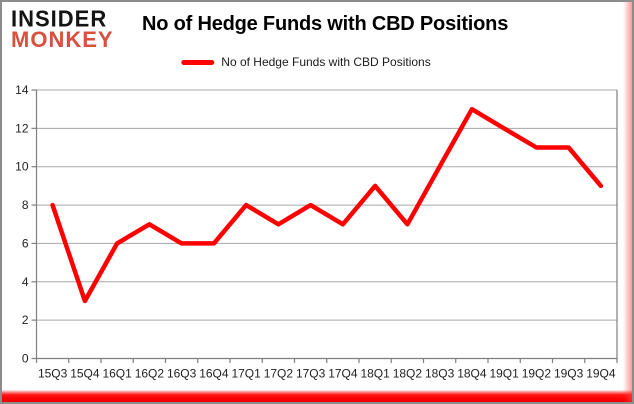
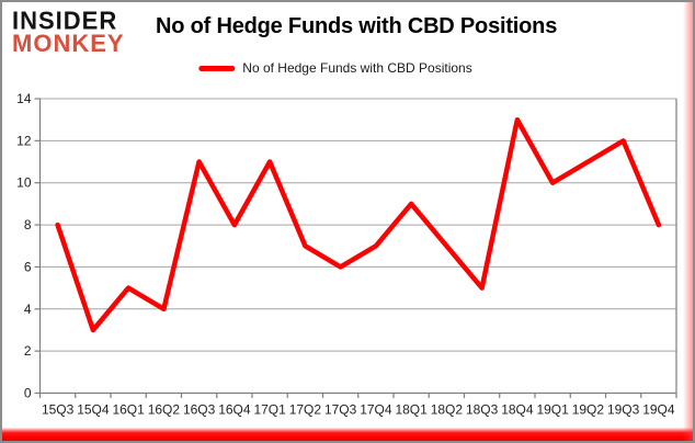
16Q1: 6 -> 5
16Q2: 7 -> 4
16Q3: 6 -> 11
16Q4: 6 -> 8
17Q1: 8 -> 11
17Q3: 8 -> 6
18Q3: 10 -> 5
19Q1: 12 -> 10
19Q3: 11 -> 12
19Q4: 9 -> 8
